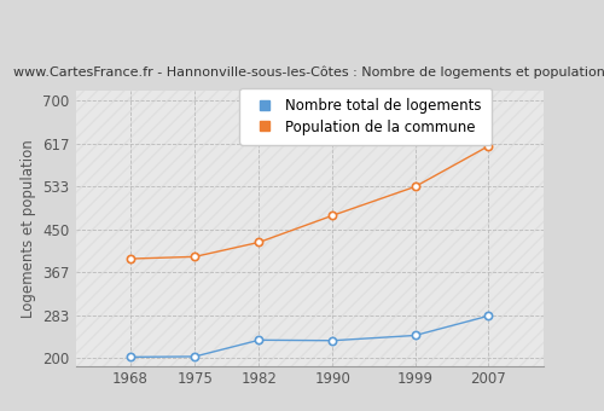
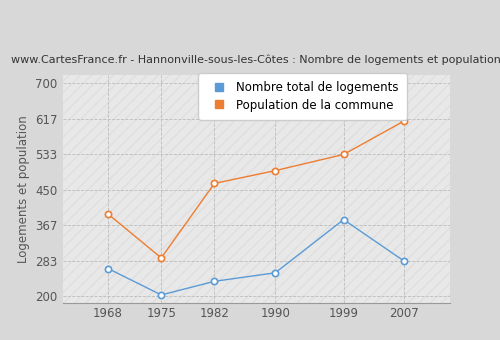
Nombre total de logements/1968: 202 -> 265
Population de la commune/1975: 397 -> 290
Population de la commune/1982: 425 -> 465
Nombre total de logements/1990: 234 -> 255
Population de la commune/1990: 477 -> 495
Nombre total de logements/1999: 244 -> 380
